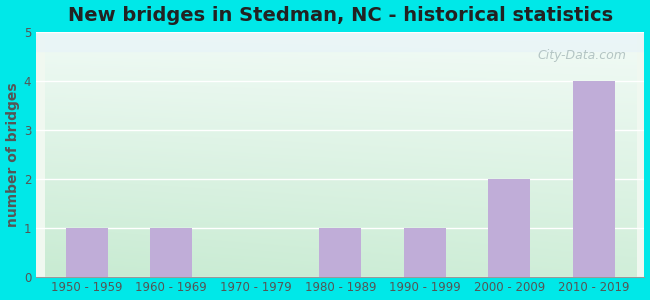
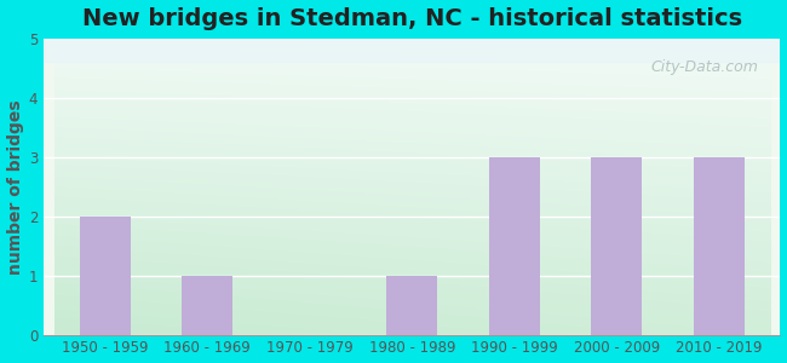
1950 - 1959: 1 -> 2
1990 - 1999: 1 -> 3
2000 - 2009: 2 -> 3
2010 - 2019: 4 -> 3
